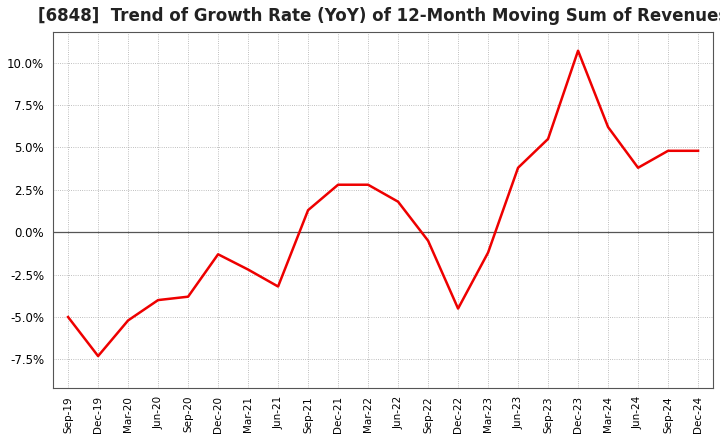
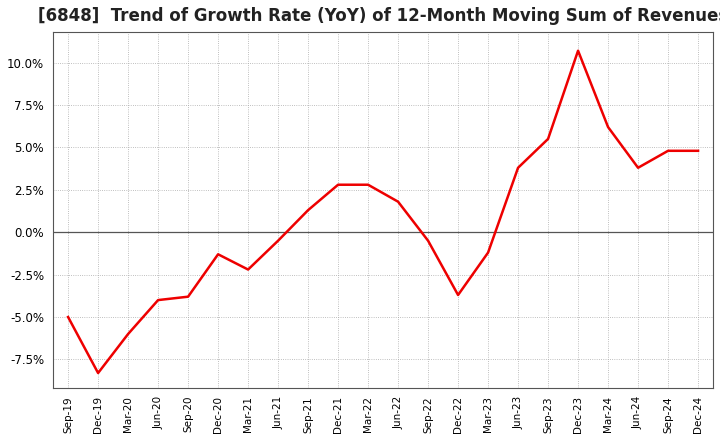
Dec-19: -7.3% -> -8.3%
Mar-20: -5.2% -> -6.0%
Jun-21: -3.2% -> -0.5%
Dec-22: -4.5% -> -3.7%
